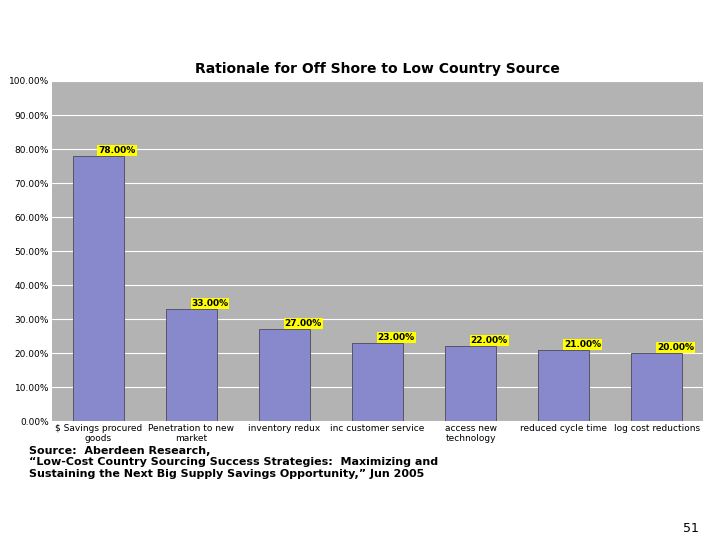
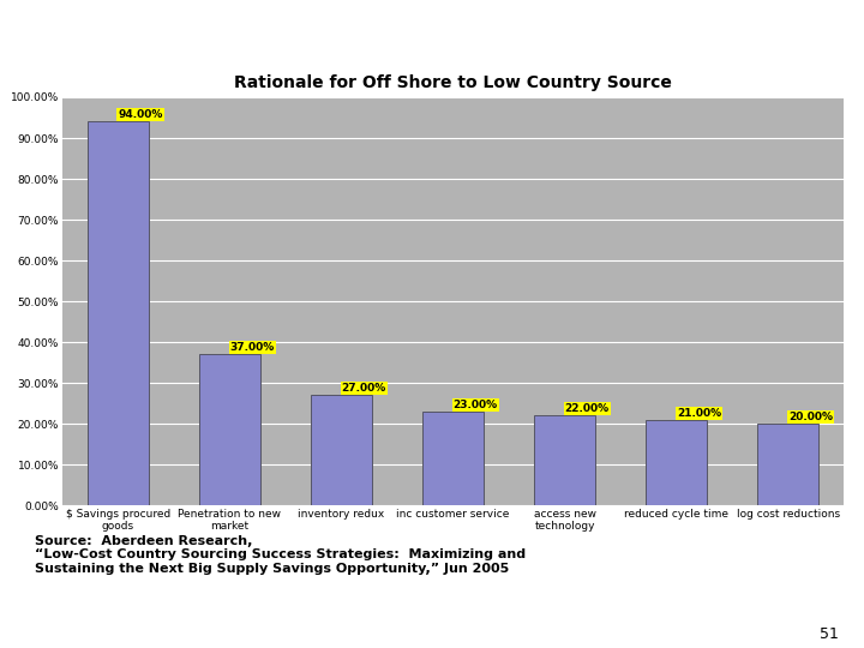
$ Savings procured goods: 78.00% -> 94.00%
Penetration to new market: 33.00% -> 37.00%
